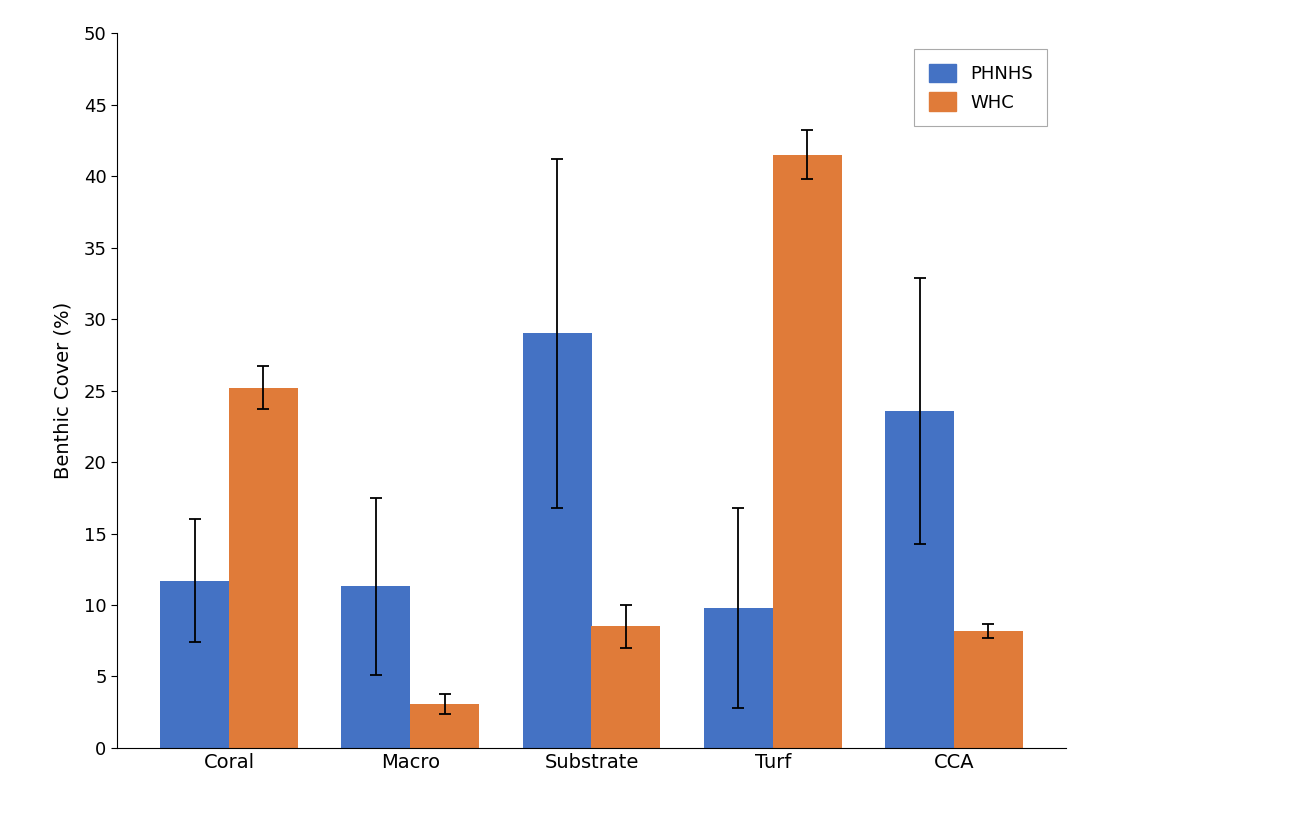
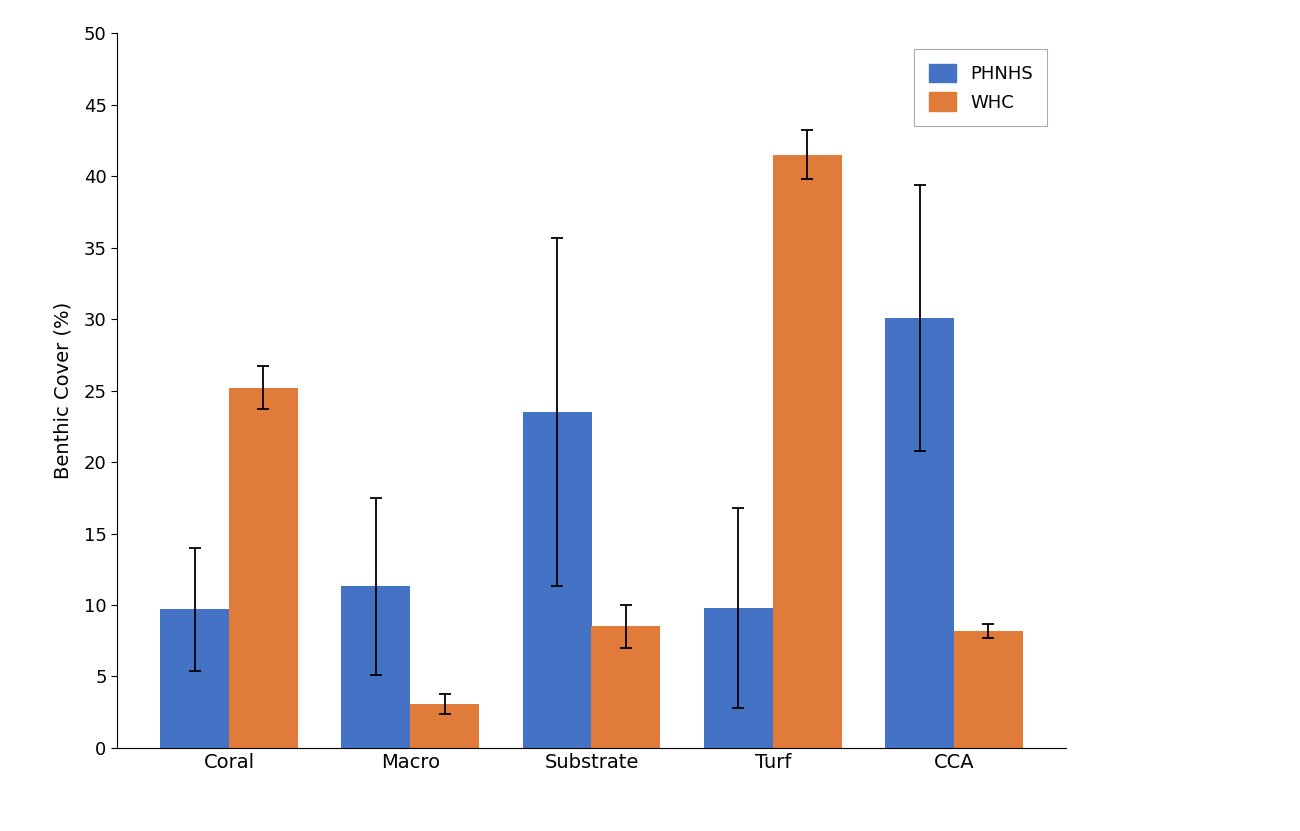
PHNHS/Coral: 11.7 -> 9.7
PHNHS/Substrate: 29.0 -> 23.5
PHNHS/CCA: 23.6 -> 30.1
